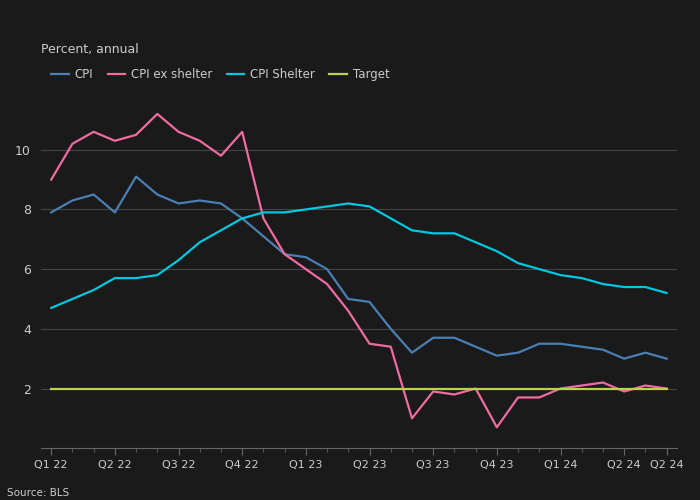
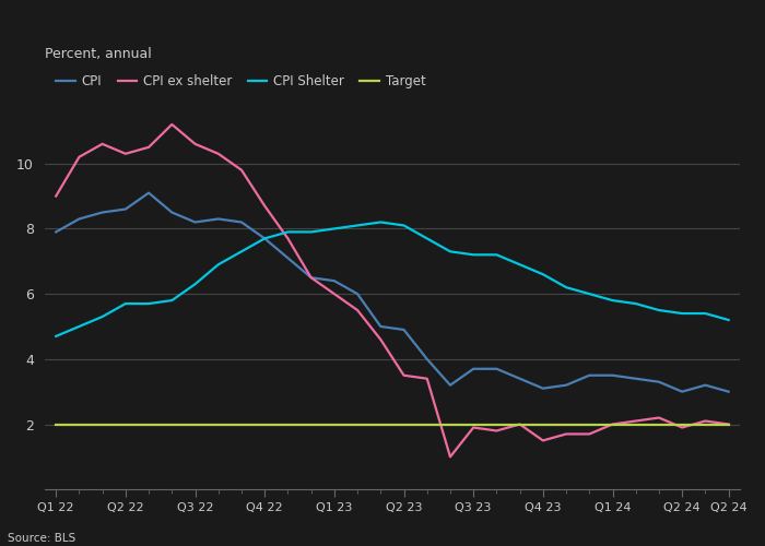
CPI/Q2 22: 7.9 -> 8.6
CPI ex shelter/Q4 22: 10.6 -> 8.7
CPI ex shelter/Q4 23: 0.7 -> 1.5
